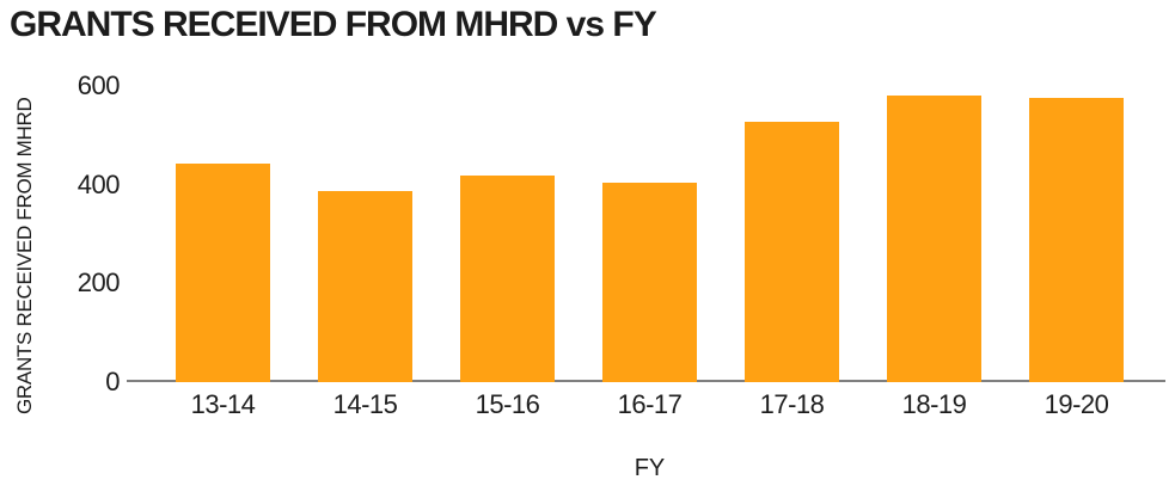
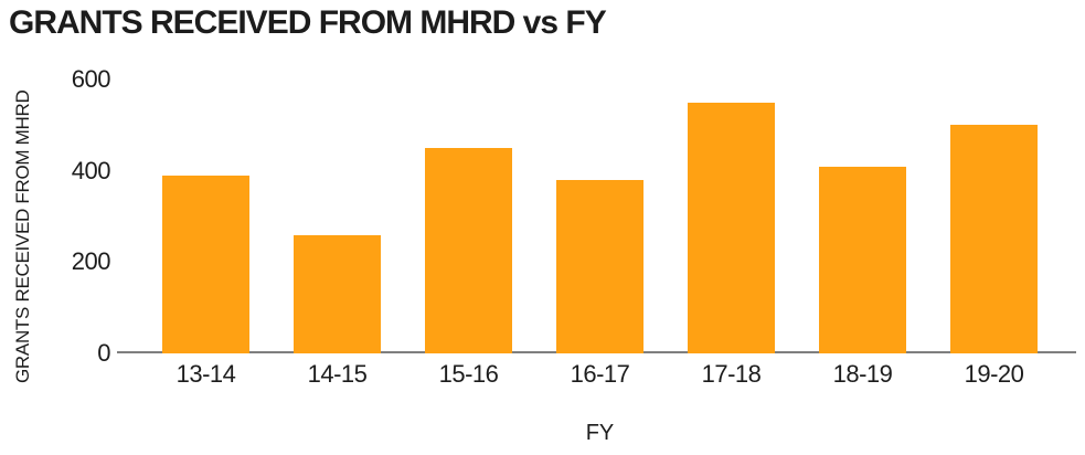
13-14: 440 -> 390
14-15: 390 -> 260
15-16: 420 -> 450
16-17: 400 -> 380
17-18: 530 -> 550
18-19: 580 -> 410
19-20: 580 -> 500
